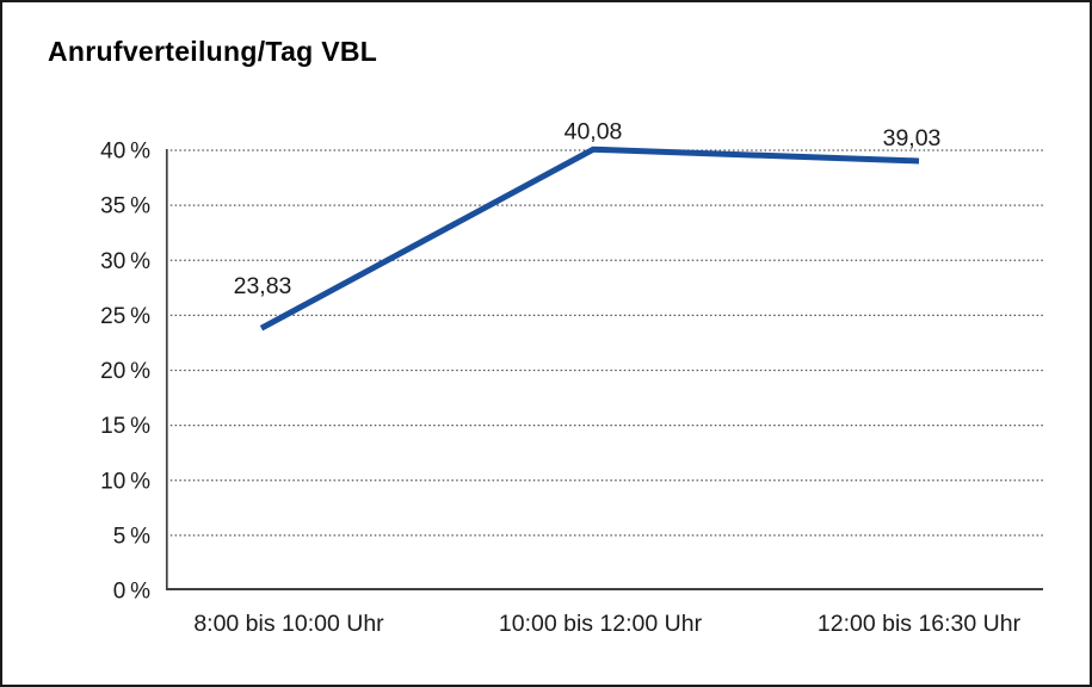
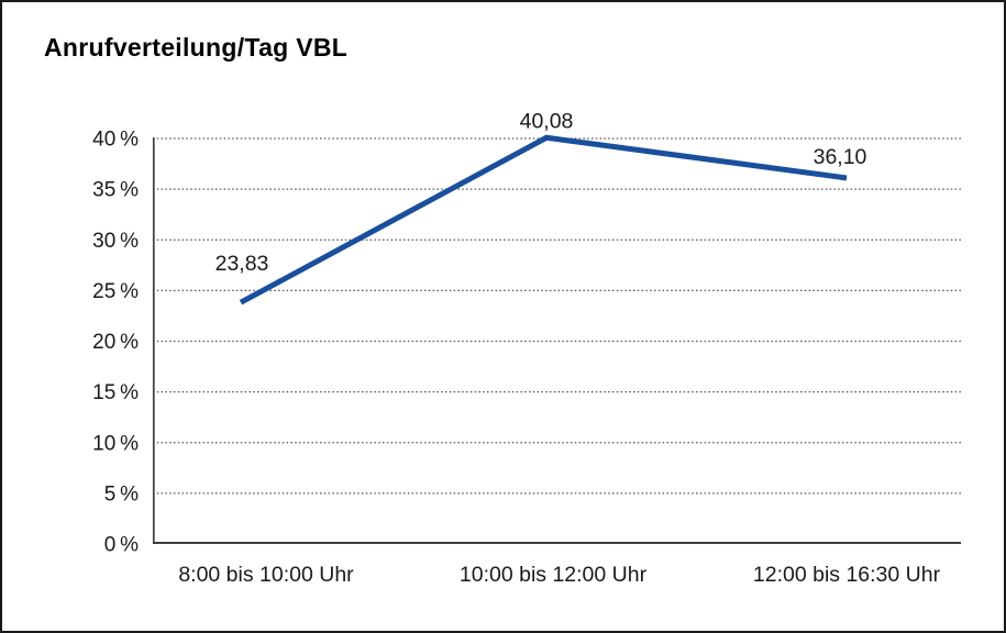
12:00 bis 16:30 Uhr: 39,03 -> 36,10
